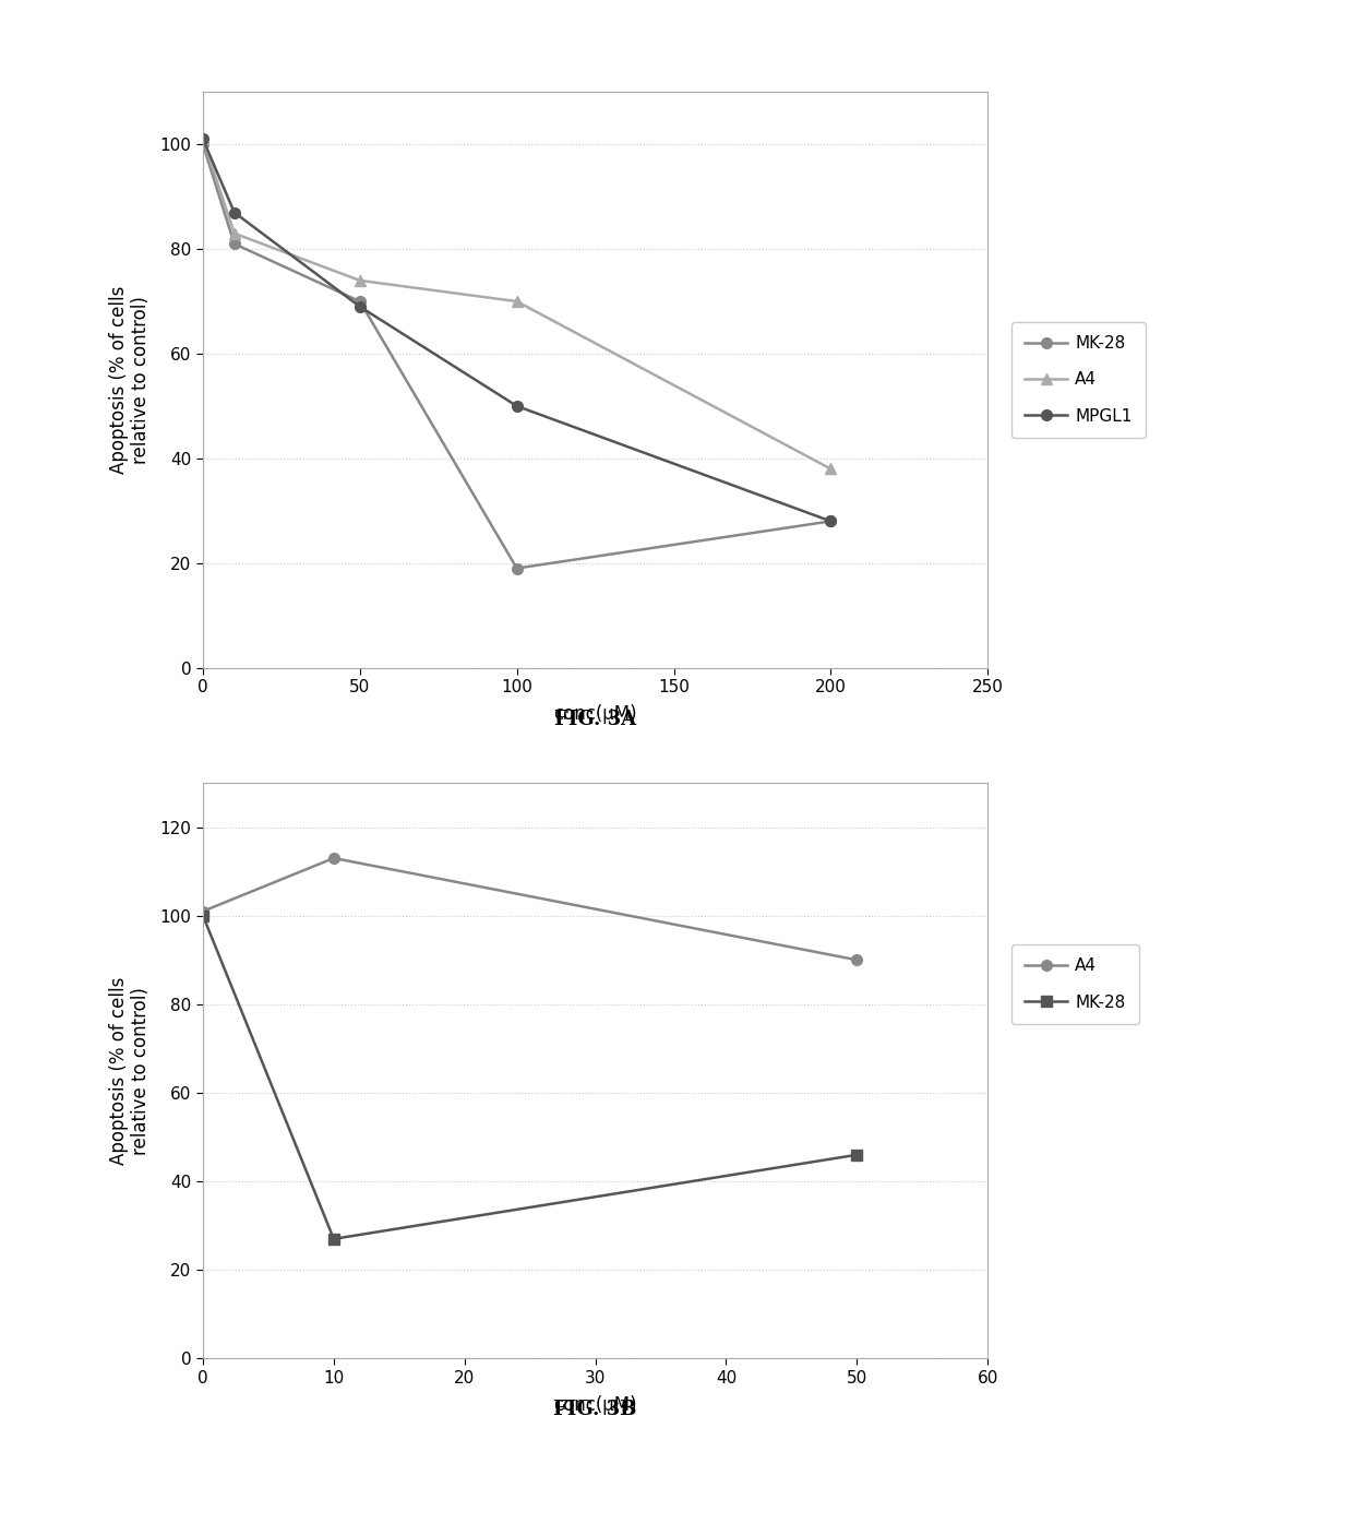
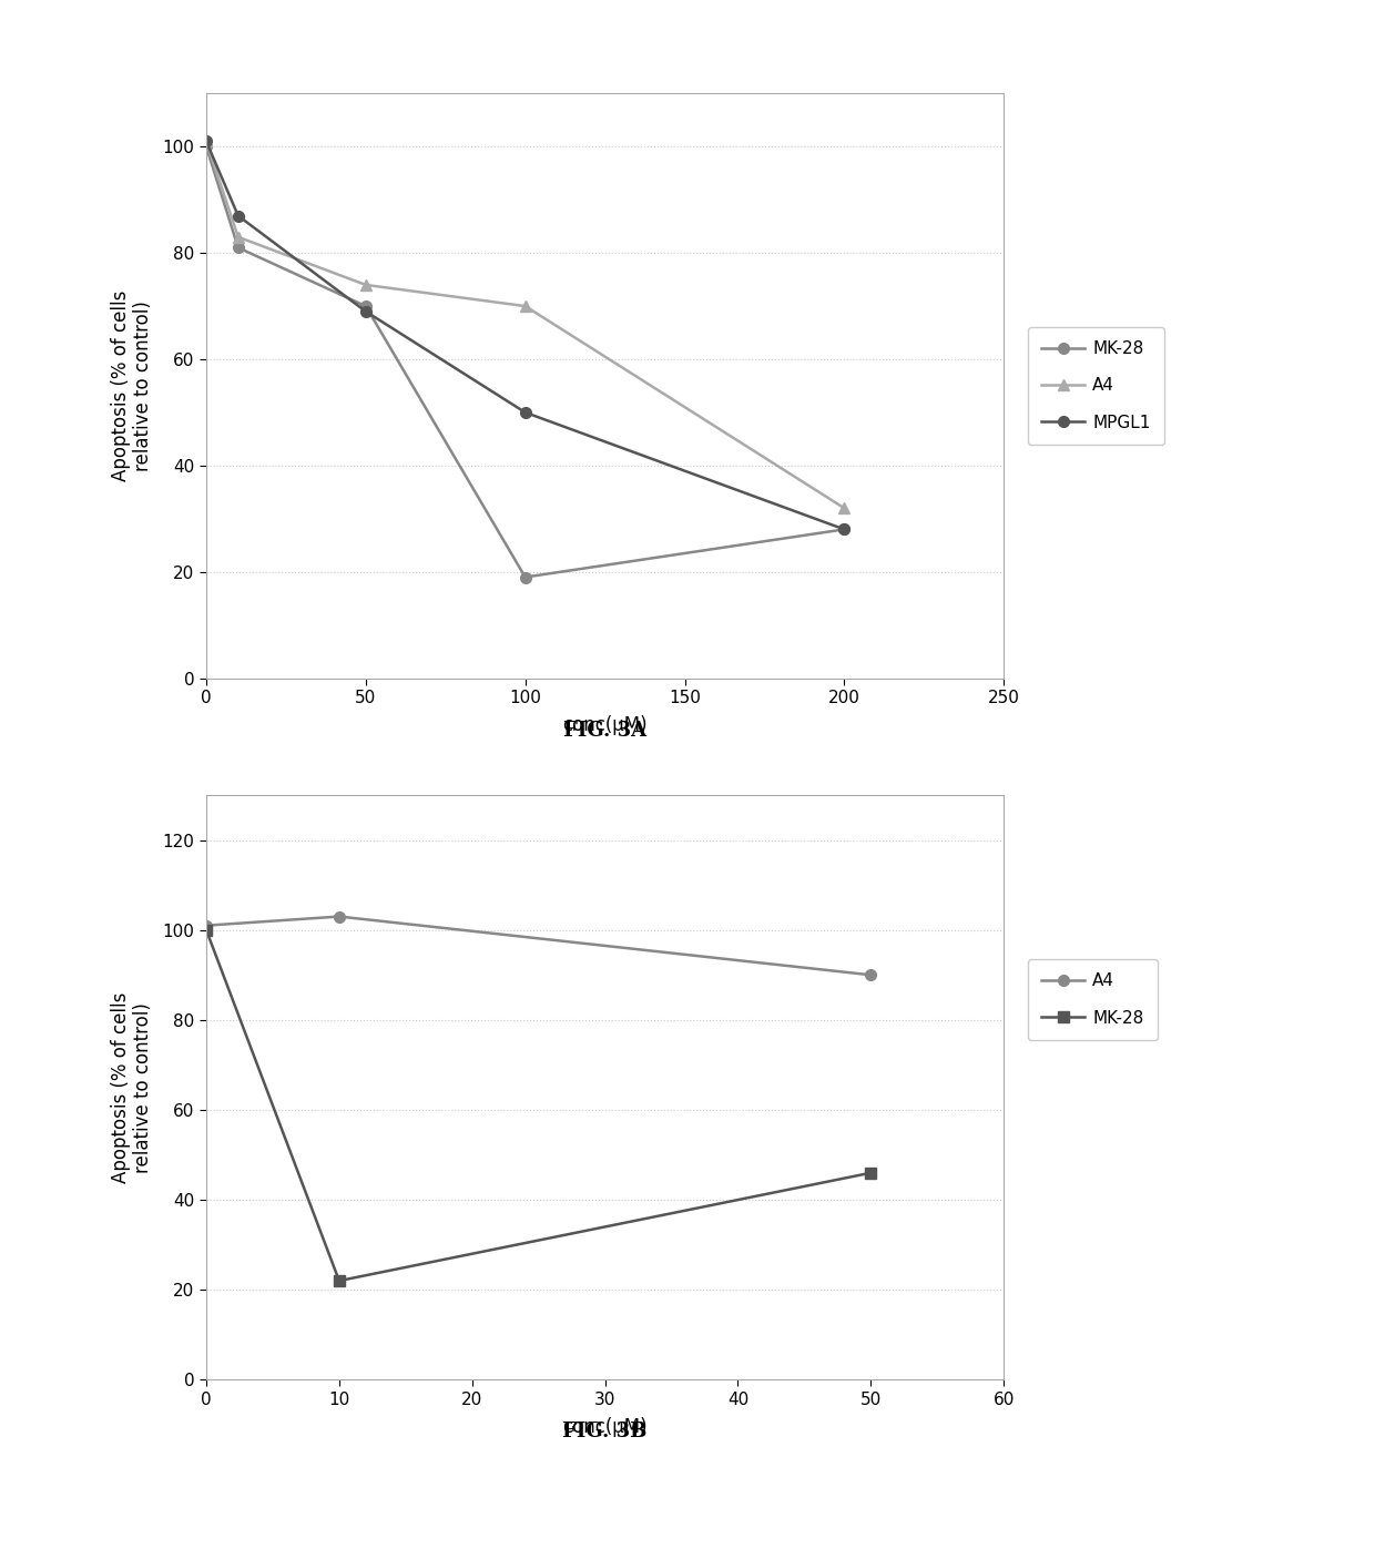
A4/200: 38 -> 32
A4/10: 113 -> 103
MK-28/10: 27 -> 22
